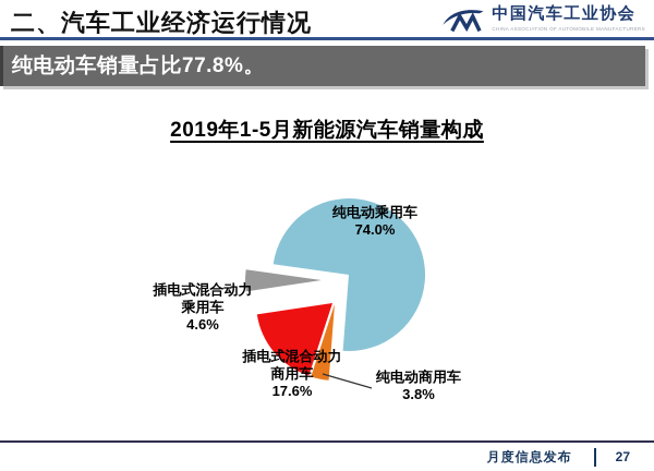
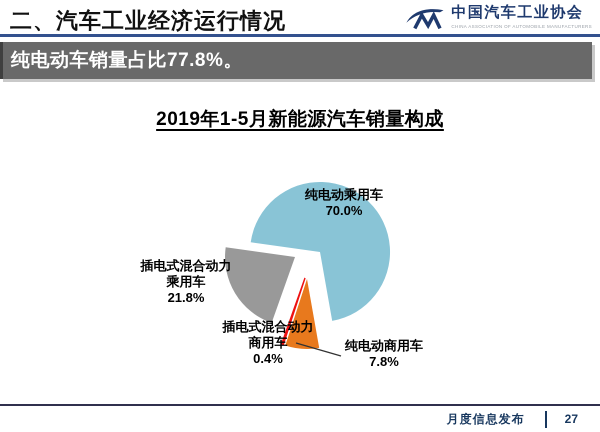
纯电动乘用车: 74.0% -> 70.0%
纯电动商用车: 3.8% -> 7.8%
插电式混合动力商用车: 17.6% -> 0.4%
插电式混合动力乘用车: 4.6% -> 21.8%
